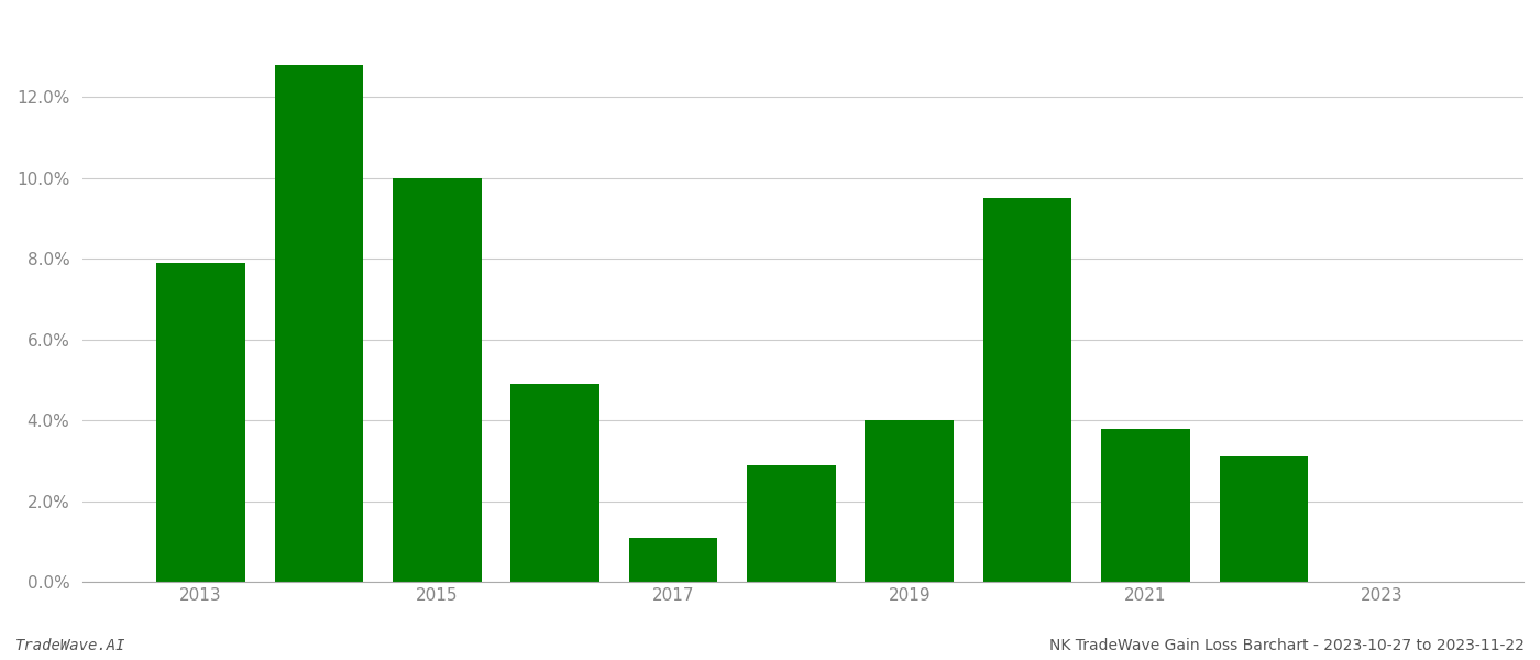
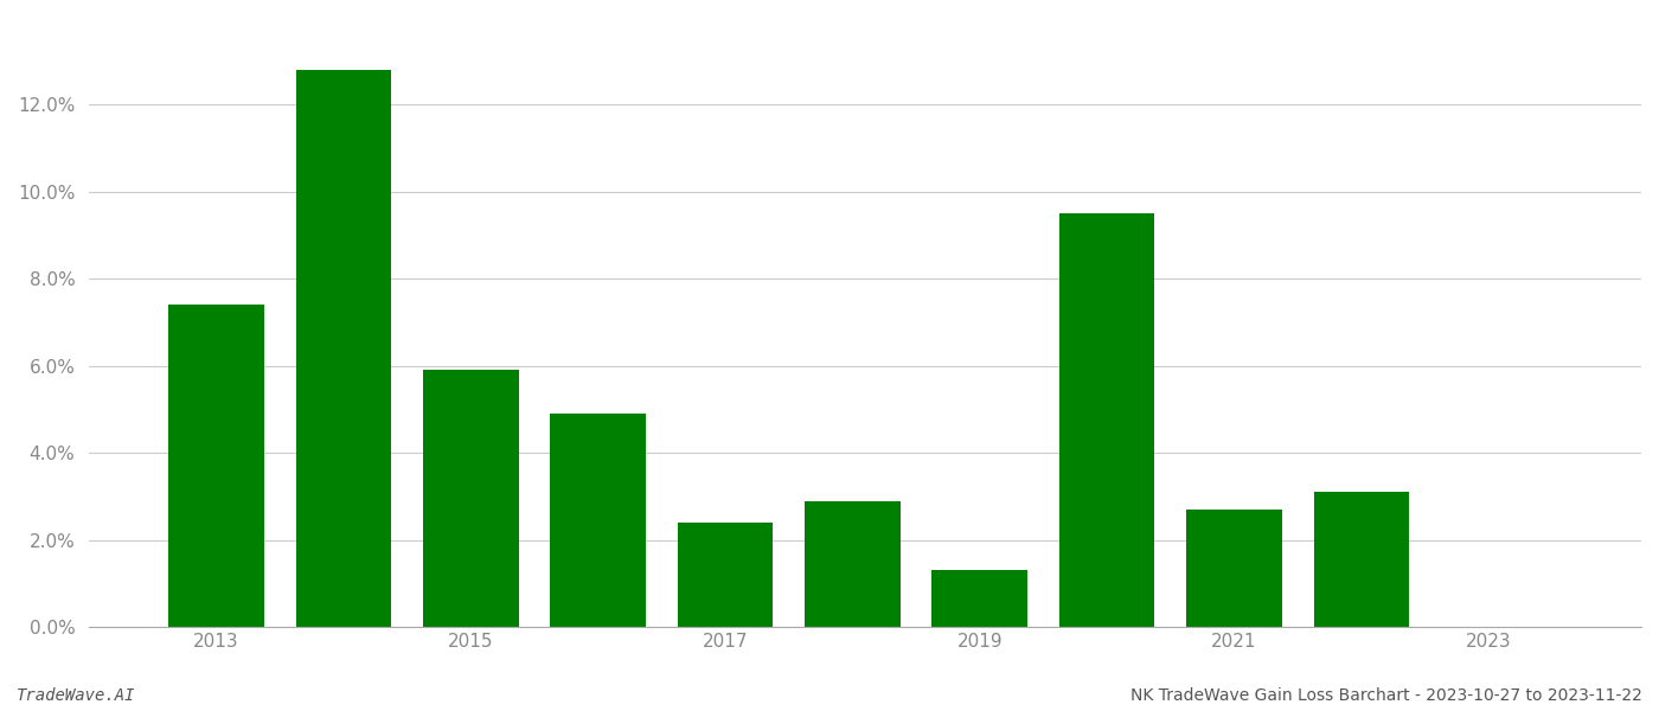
2013: 7.9% -> 7.4%
2015: 10.0% -> 5.9%
2017: 1.1% -> 2.4%
2019: 4.0% -> 1.3%
2021: 3.8% -> 2.7%
